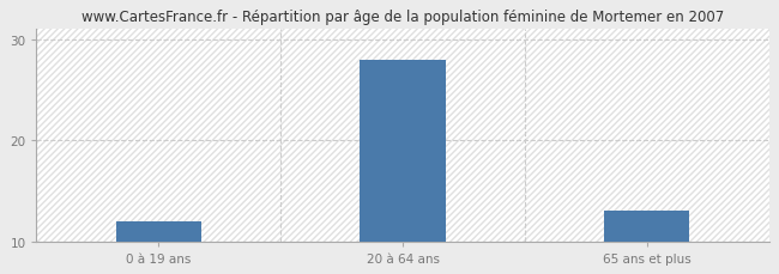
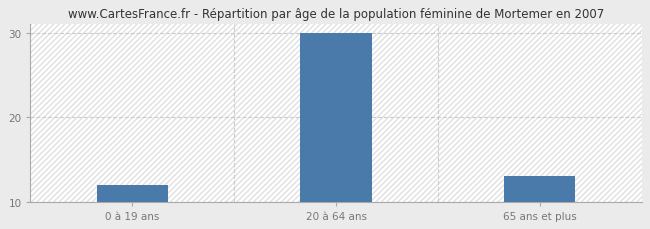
20 à 64 ans: 28 -> 30
